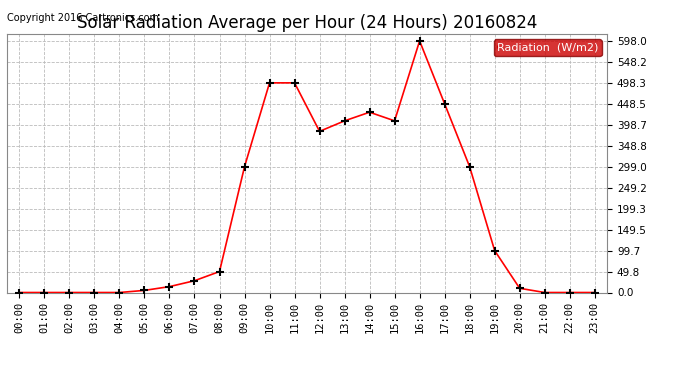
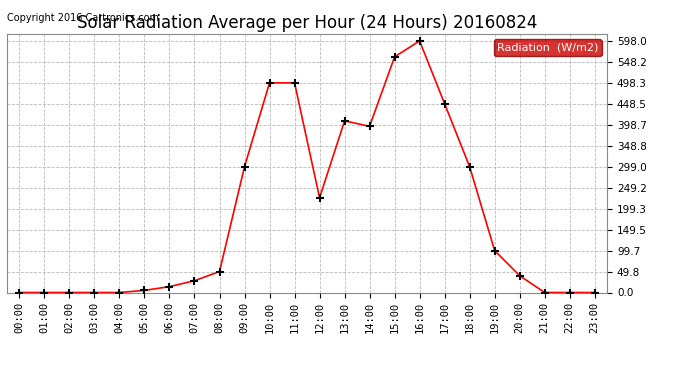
12:00: 383 -> 225
14:00: 428 -> 395
15:00: 408 -> 560
20:00: 10 -> 40
